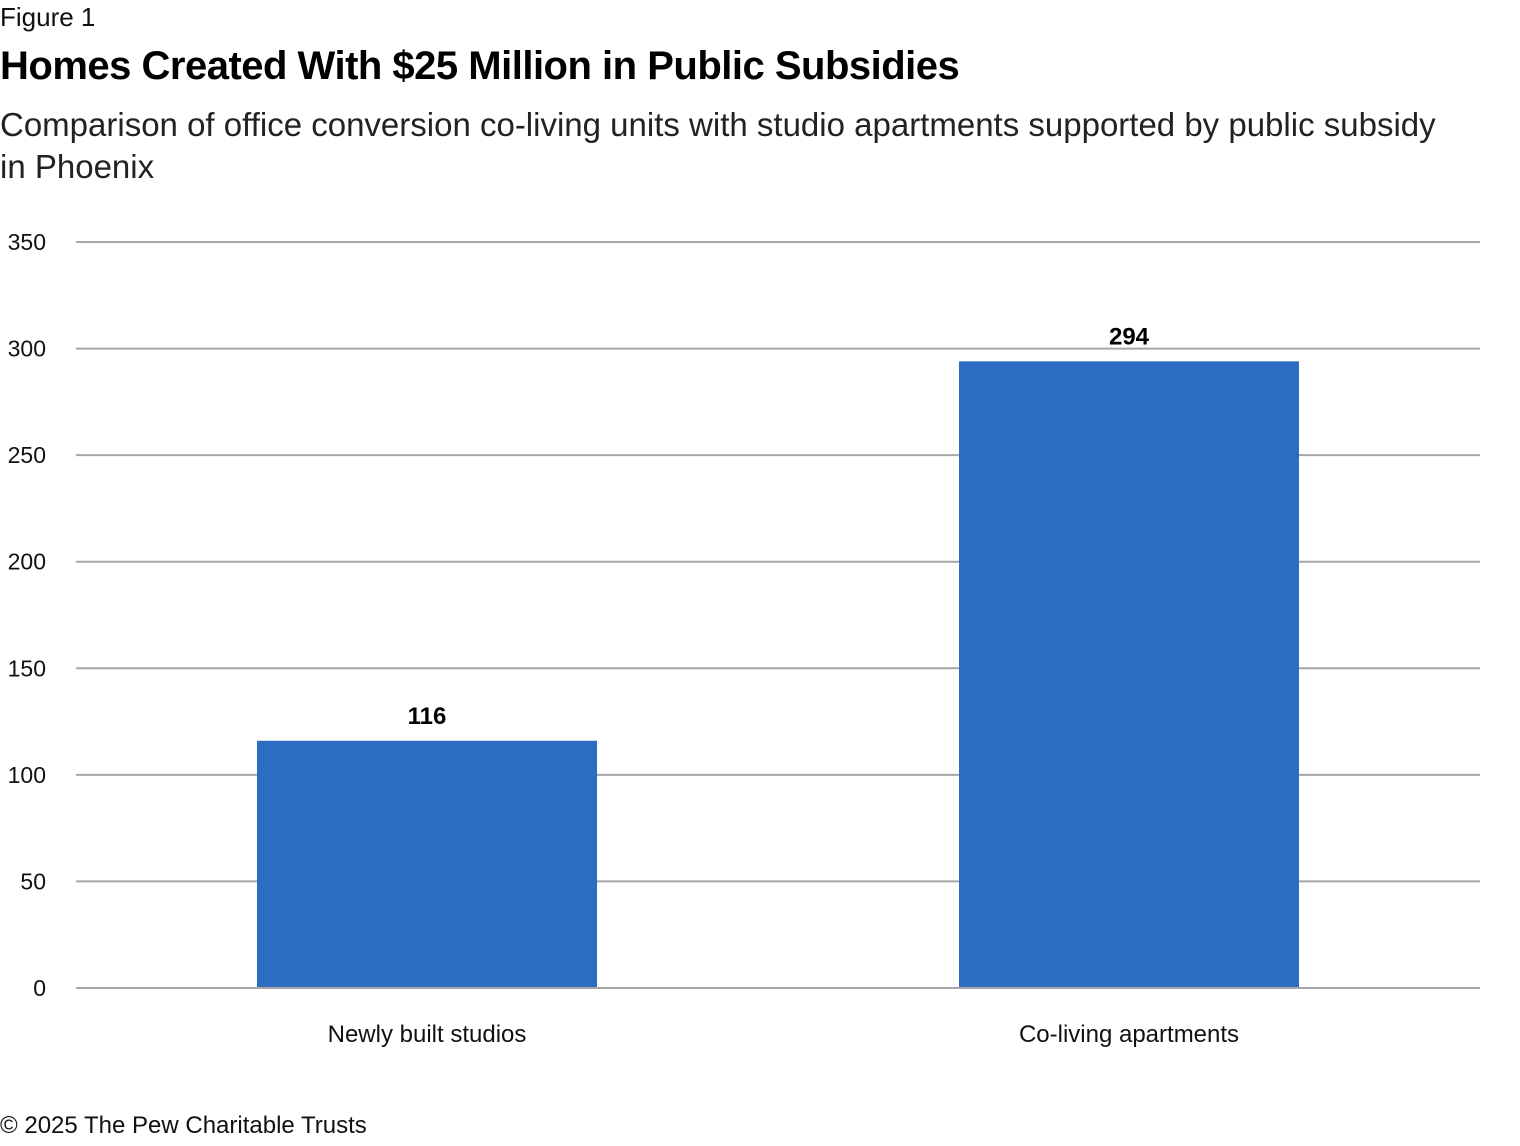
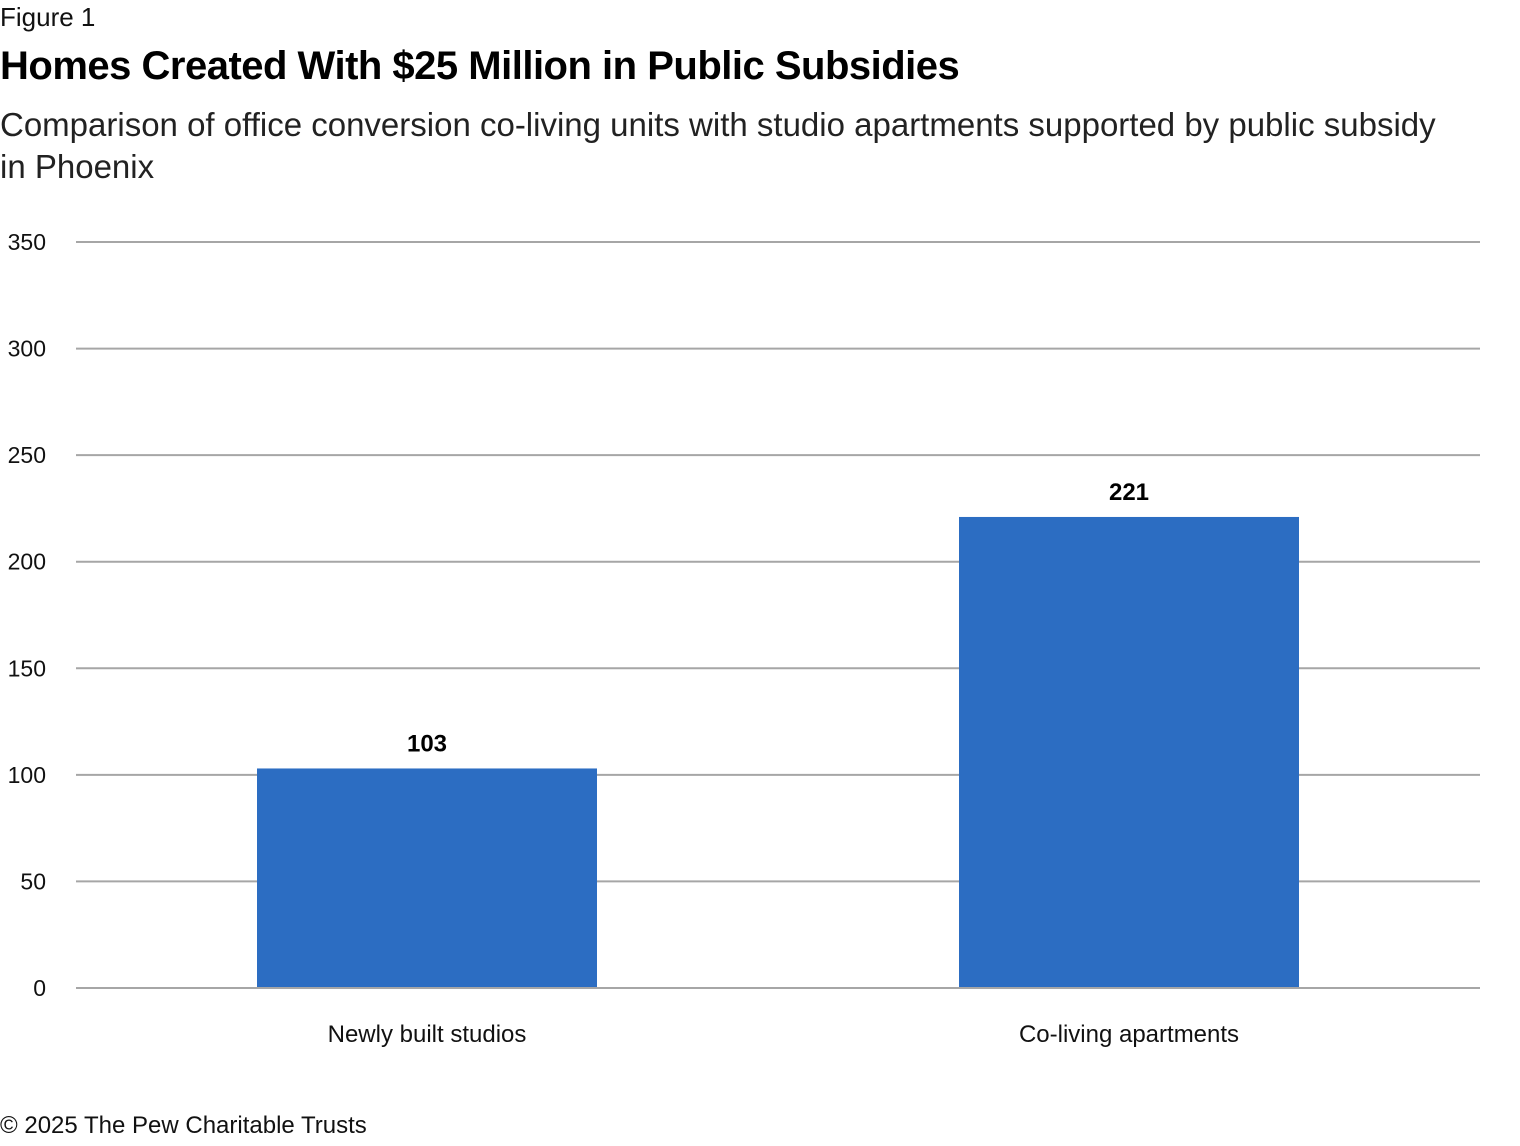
Newly built studios: 116 -> 103
Co-living apartments: 294 -> 221
